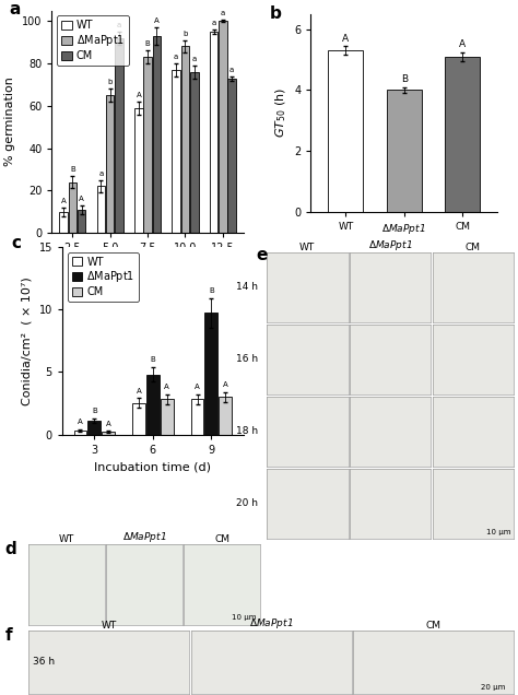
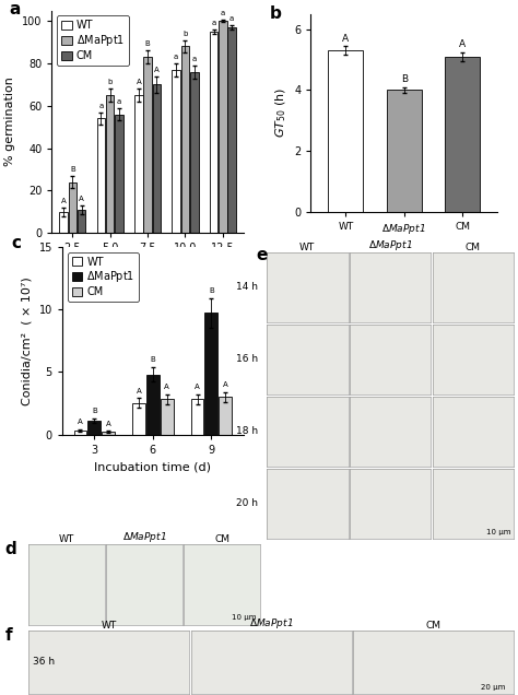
WT/5.0: 22 -> 54
CM/5.0: 92 -> 56
WT/7.5: 59 -> 65
CM/7.5: 93 -> 70
CM/12.5: 73 -> 97
